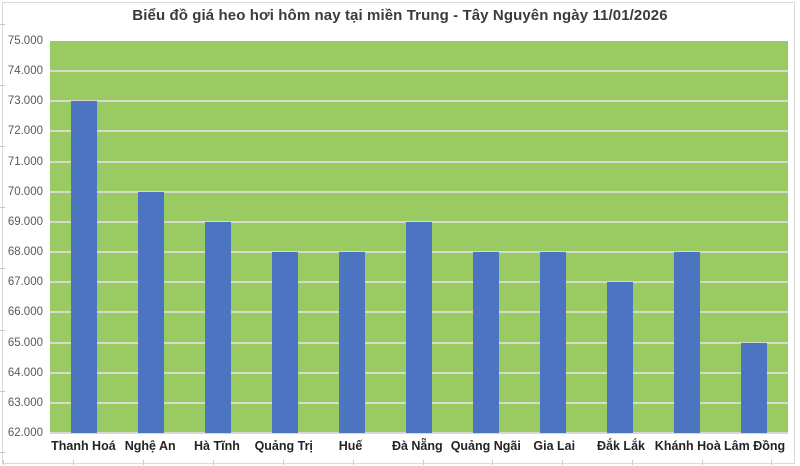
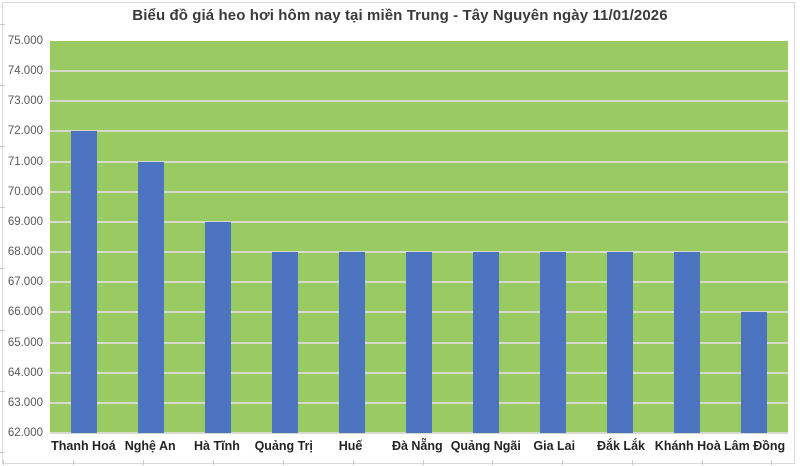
Thanh Hoá: 73000 -> 72000
Nghệ An: 70000 -> 71000
Đà Nẵng: 69000 -> 68000
Đắk Lắk: 67000 -> 68000
Lâm Đồng: 65000 -> 66000
